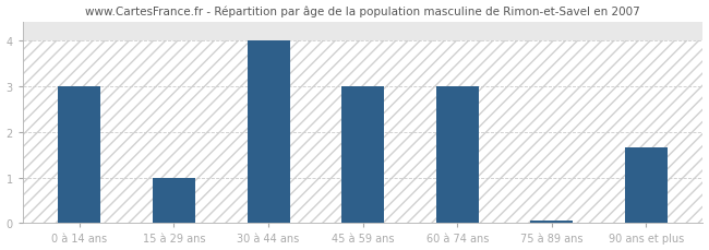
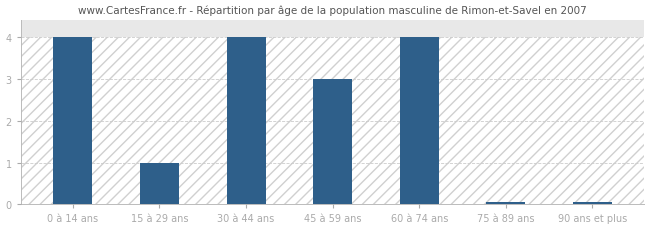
0 à 14 ans: 3.00 -> 4.00
60 à 74 ans: 3.00 -> 4.00
90 ans et plus: 1.65 -> 0.05
